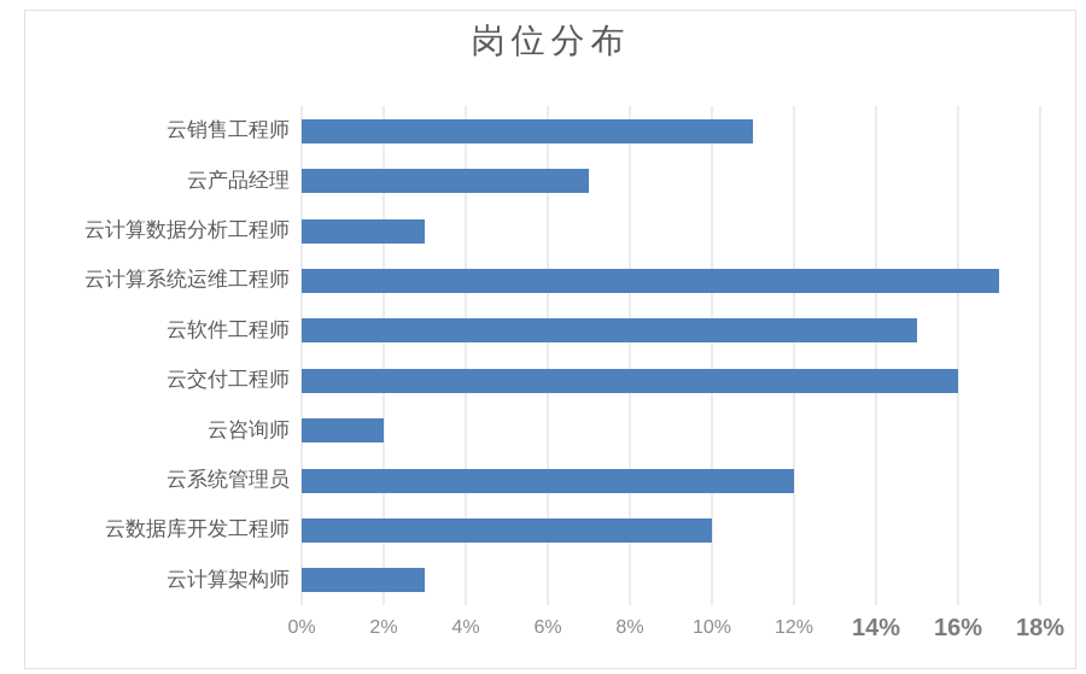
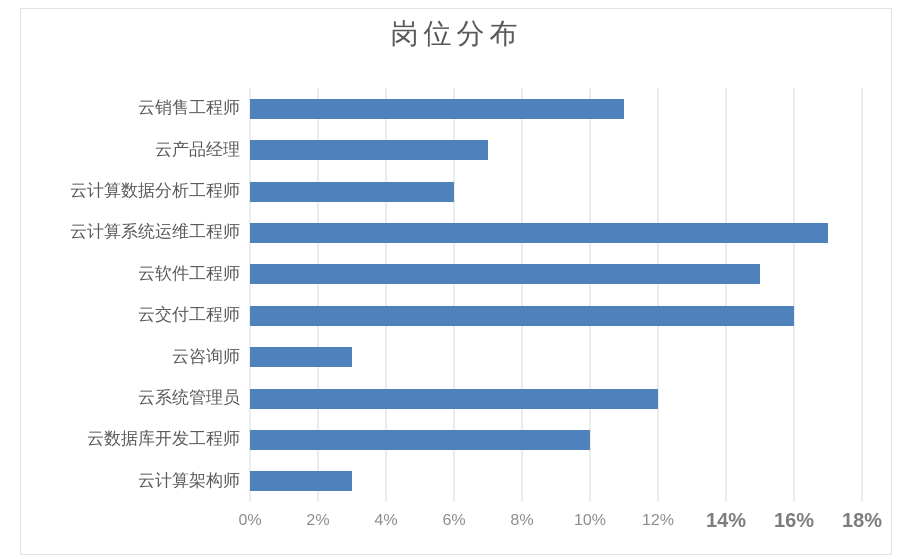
云计算数据分析工程师: 3% -> 6%
云咨询师: 2% -> 3%
